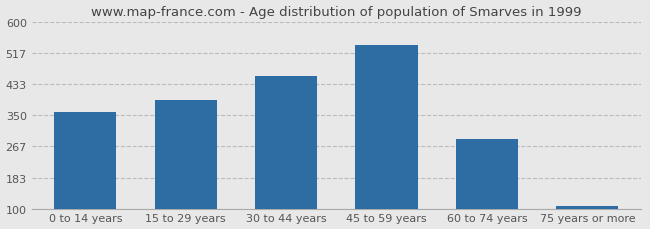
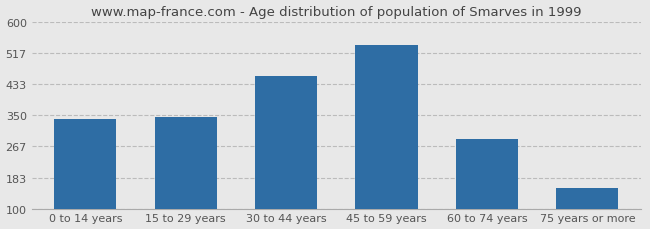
0 to 14 years: 357 -> 340
15 to 29 years: 390 -> 345
75 years or more: 108 -> 155
